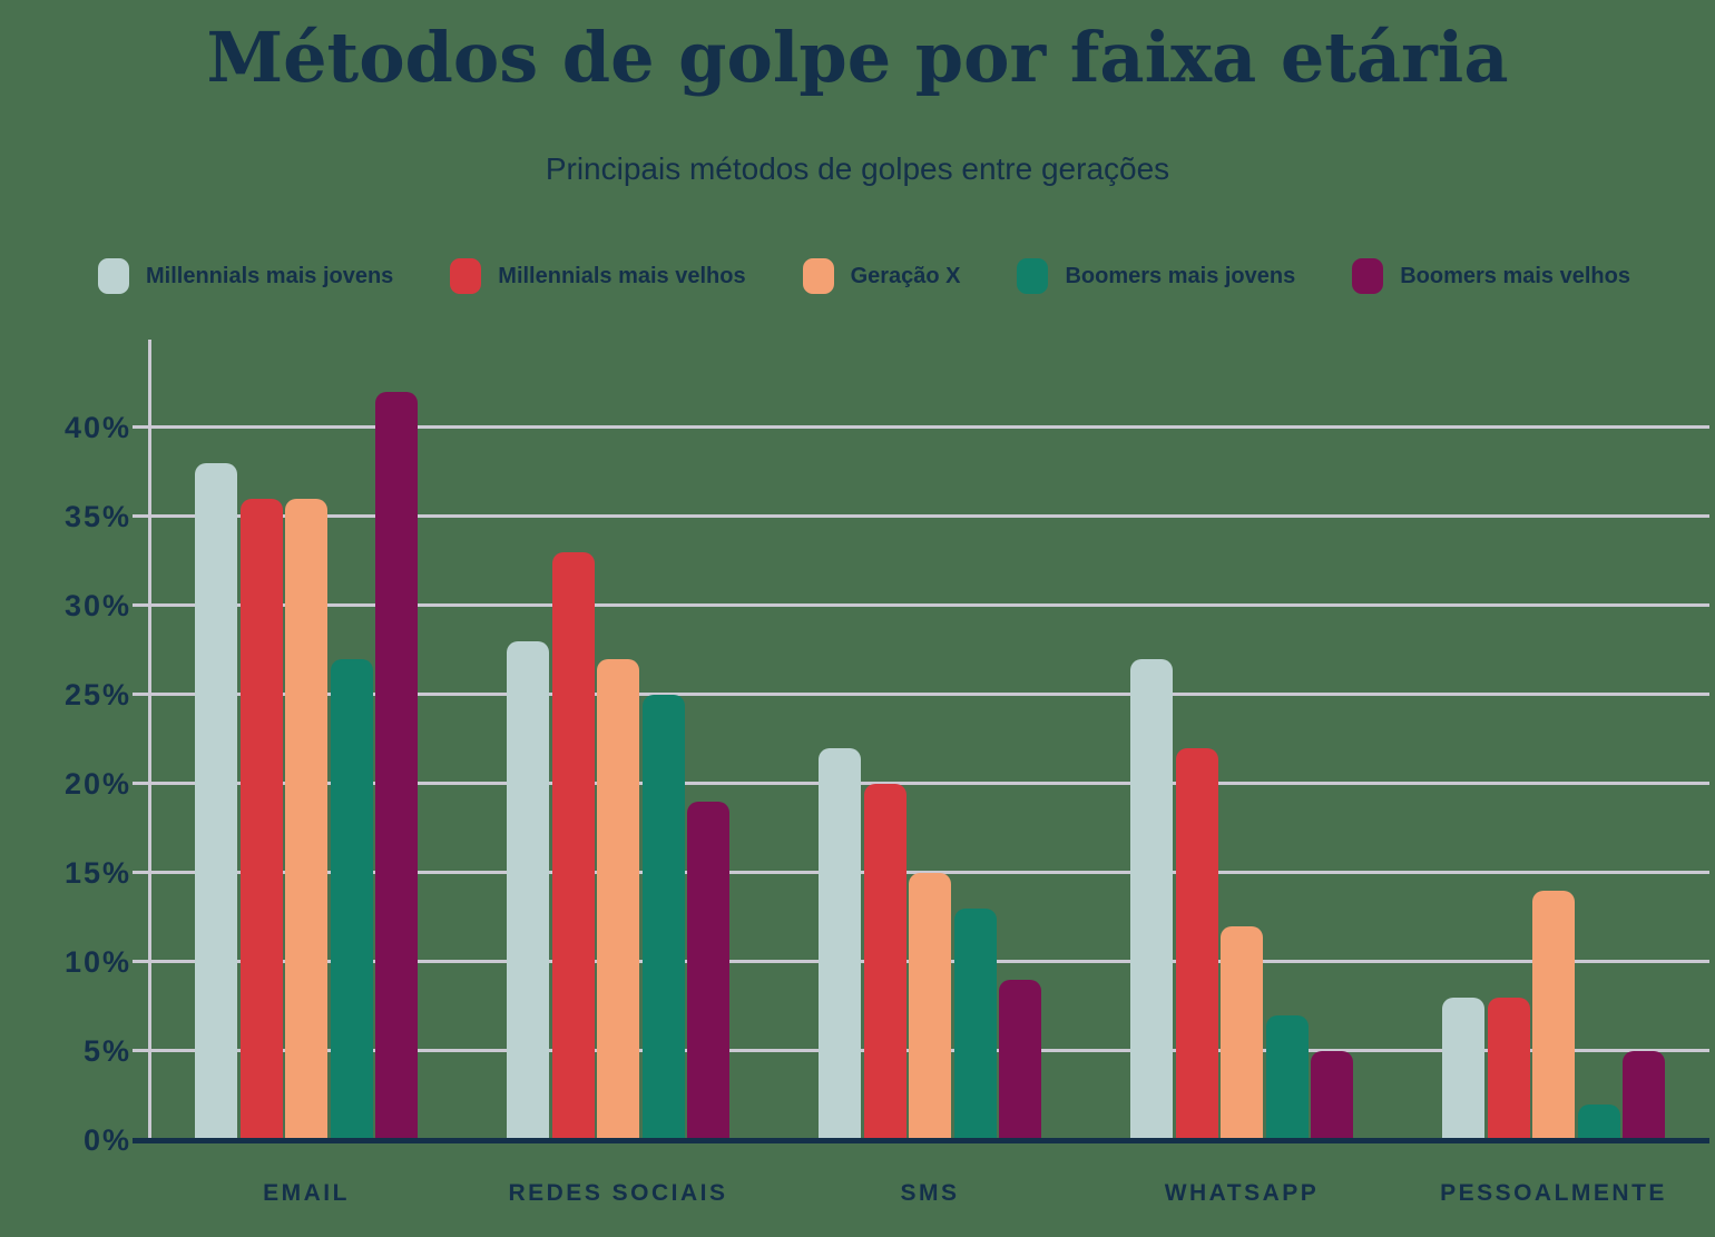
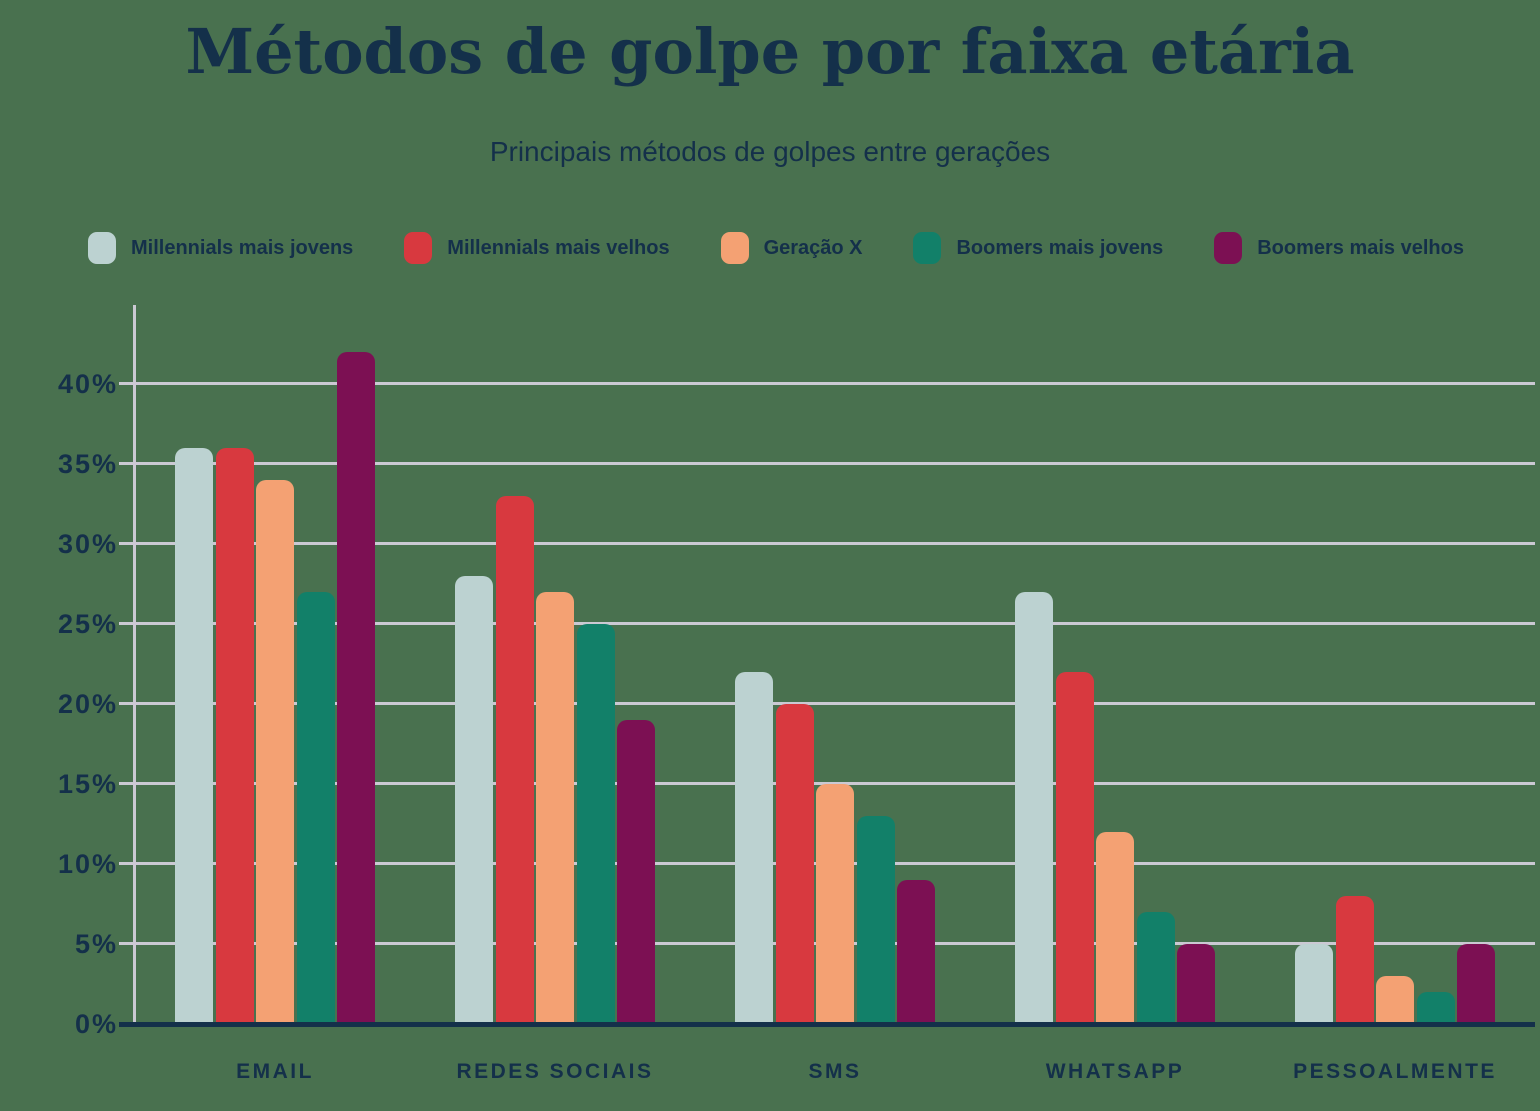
Millennials mais jovens/EMAIL: 38% -> 36%
Geração X/EMAIL: 36% -> 34%
Millennials mais jovens/PESSOALMENTE: 8% -> 5%
Geração X/PESSOALMENTE: 14% -> 3%
